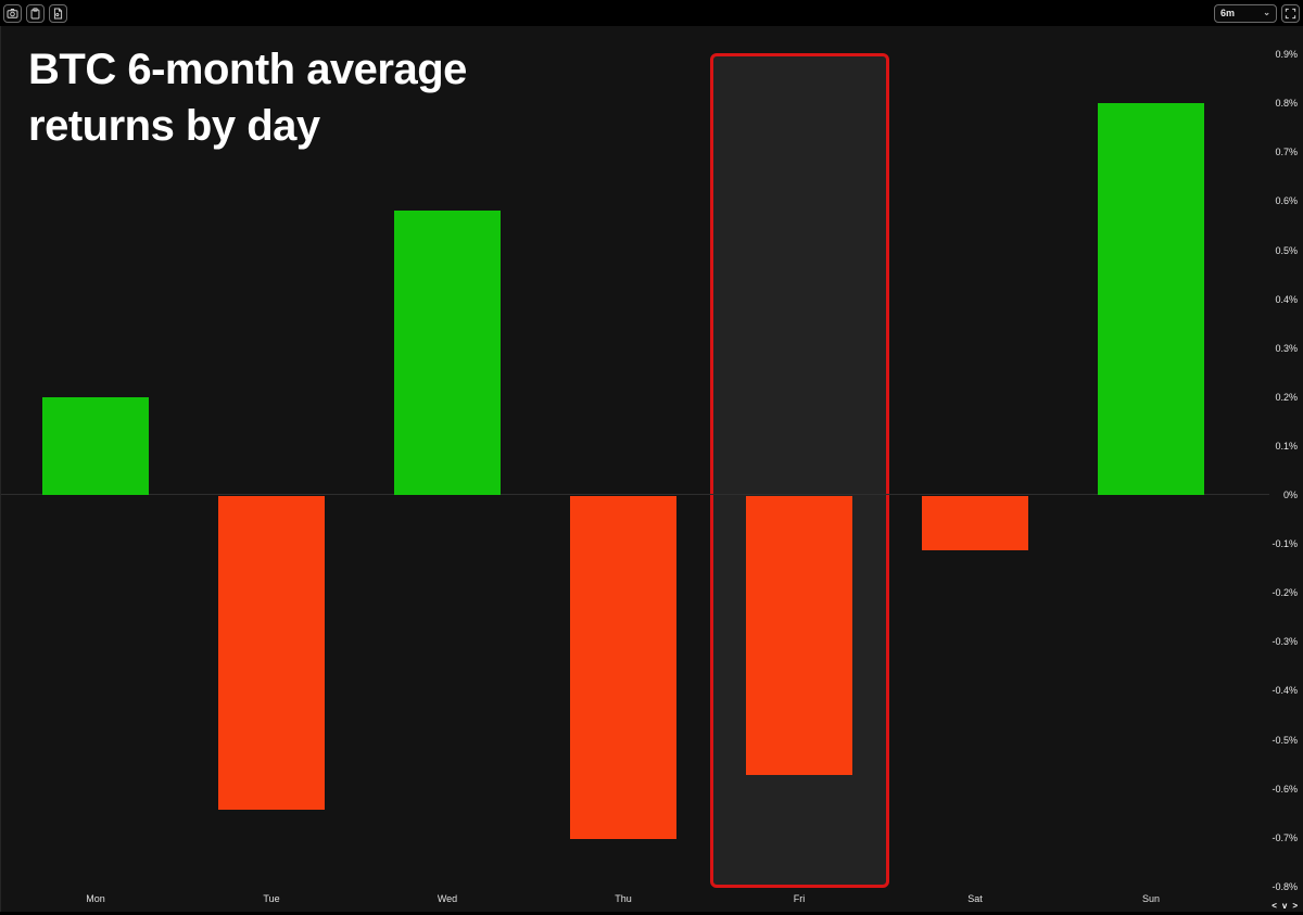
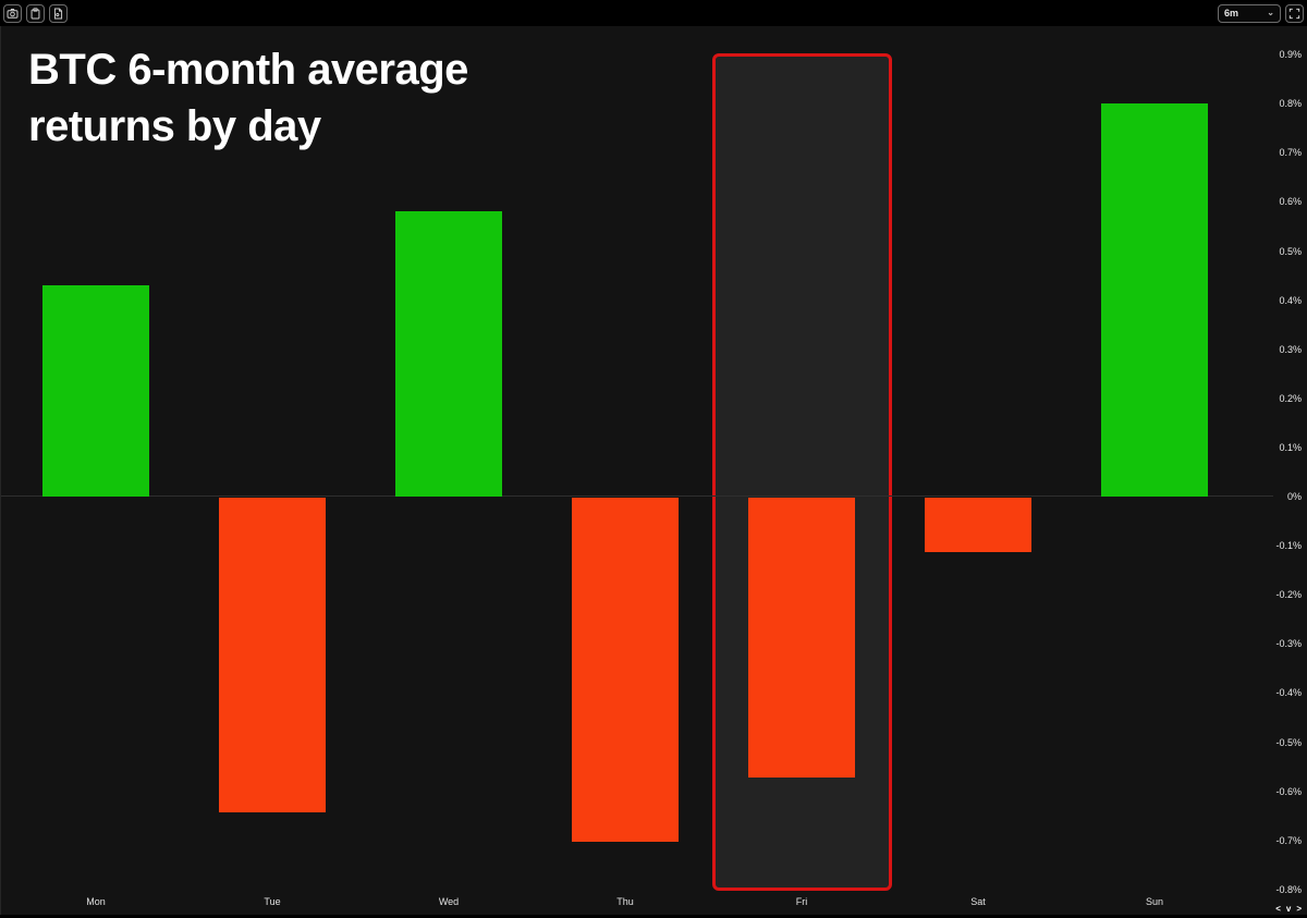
Mon: 0.20% -> 0.43%
